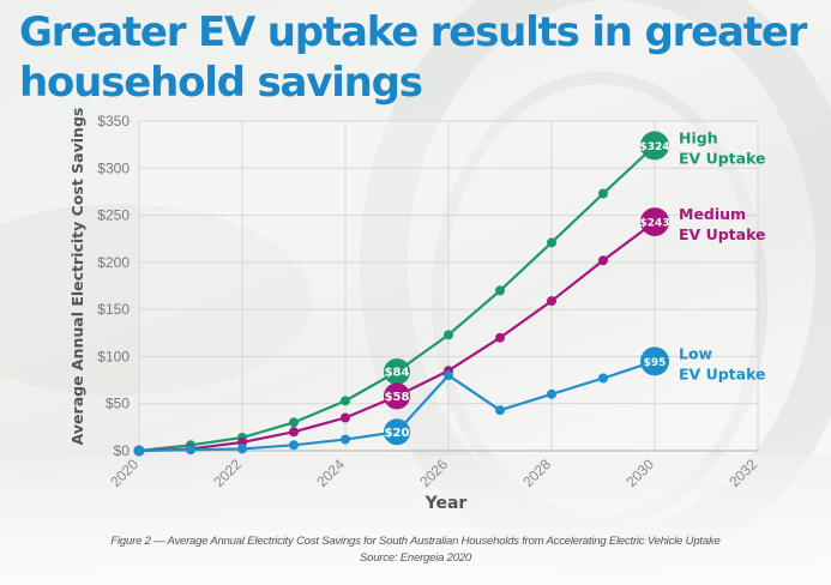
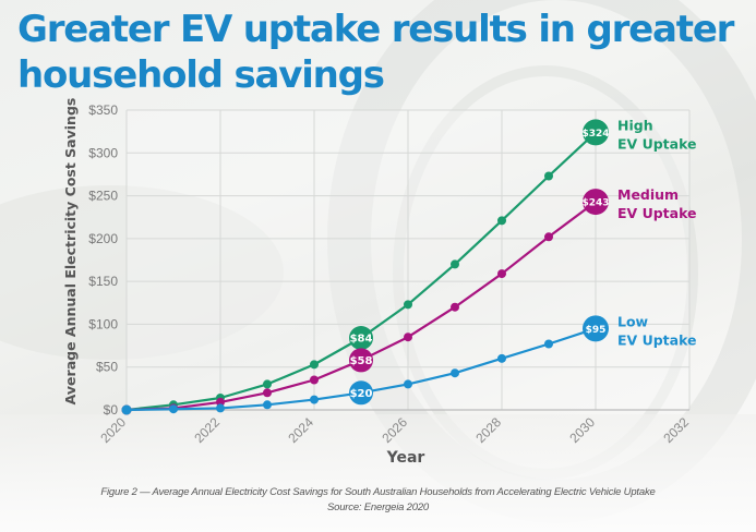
Low EV Uptake/2026: $80 -> $30
